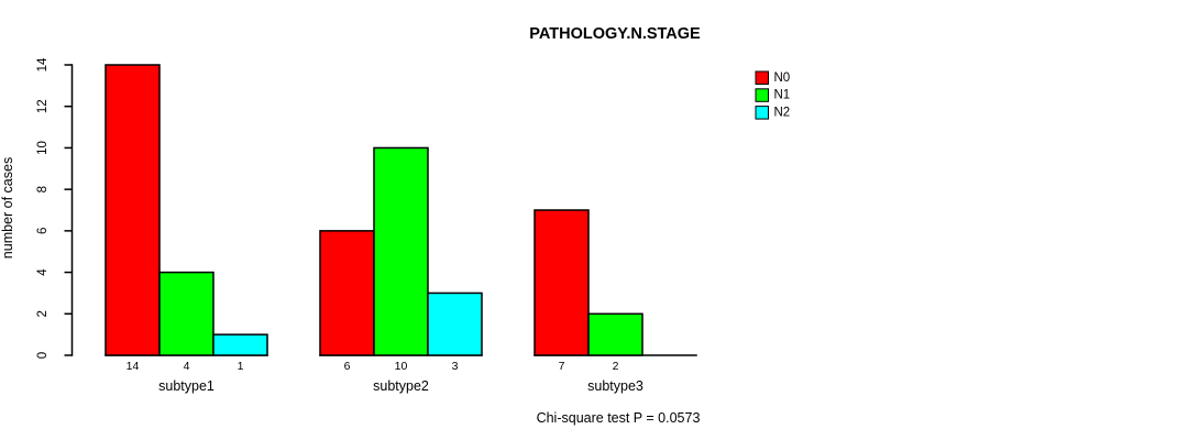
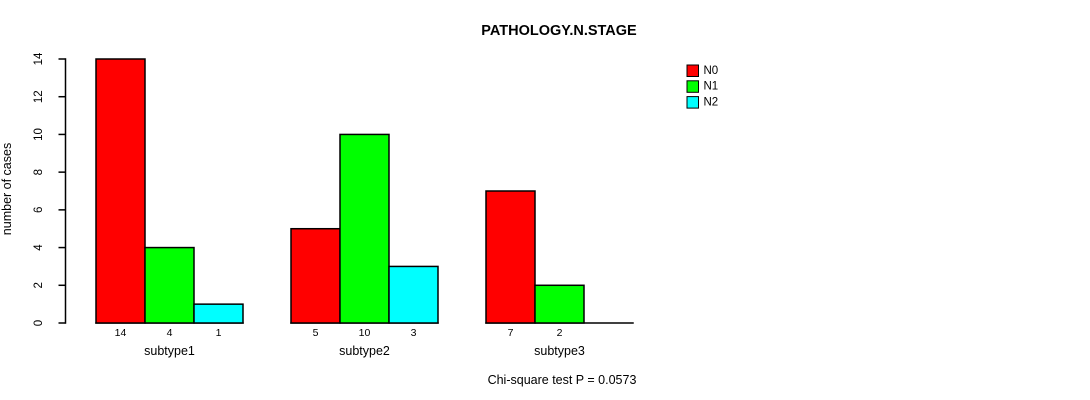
N0/subtype2: 6 -> 5
